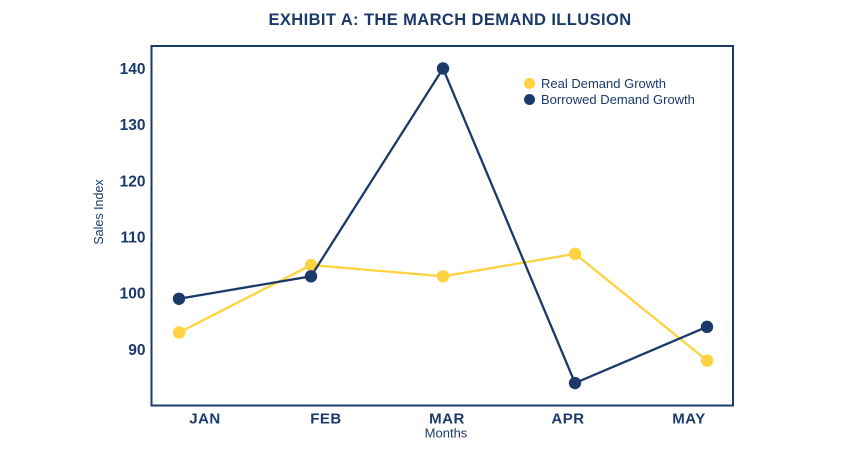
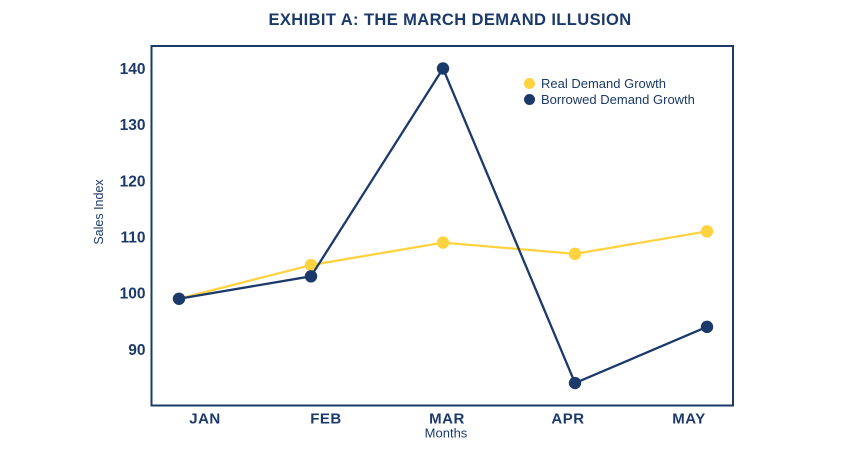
Real Demand Growth/JAN: 93 -> 99
Real Demand Growth/MAR: 103 -> 109
Real Demand Growth/MAY: 88 -> 111
